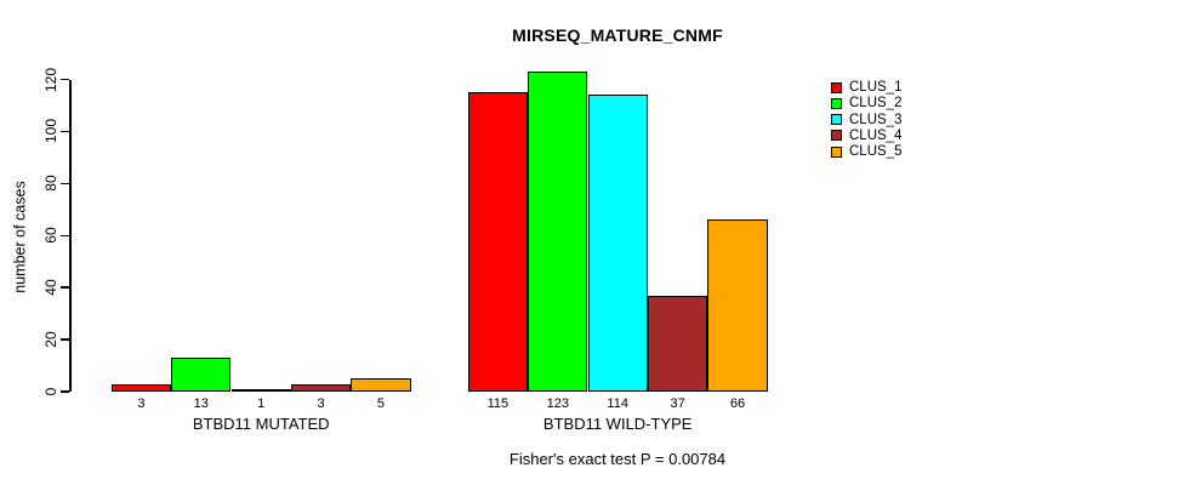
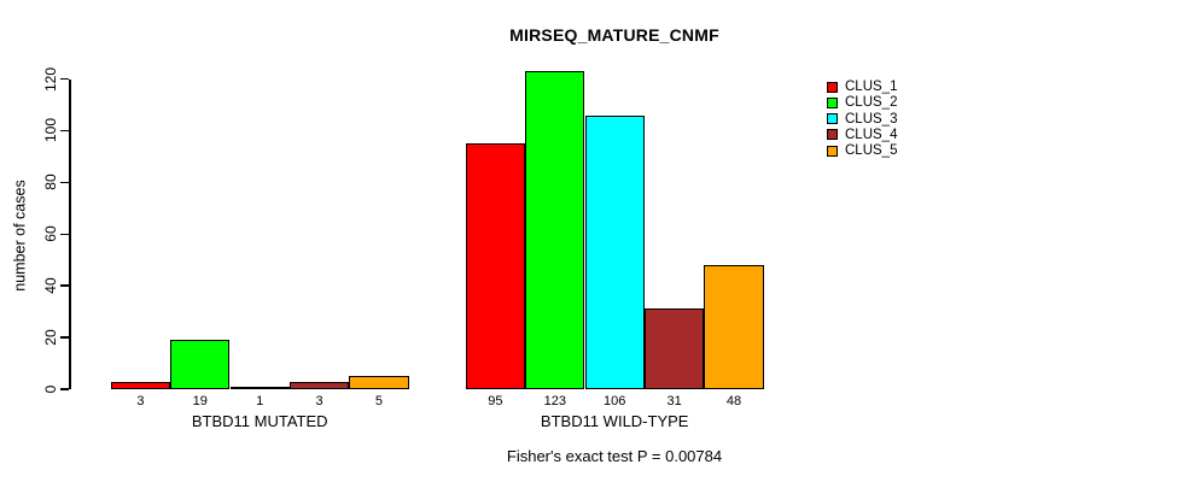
CLUS_2/BTBD11 MUTATED: 13 -> 19
CLUS_1/BTBD11 WILD-TYPE: 115 -> 95
CLUS_3/BTBD11 WILD-TYPE: 114 -> 106
CLUS_4/BTBD11 WILD-TYPE: 37 -> 31
CLUS_5/BTBD11 WILD-TYPE: 66 -> 48
